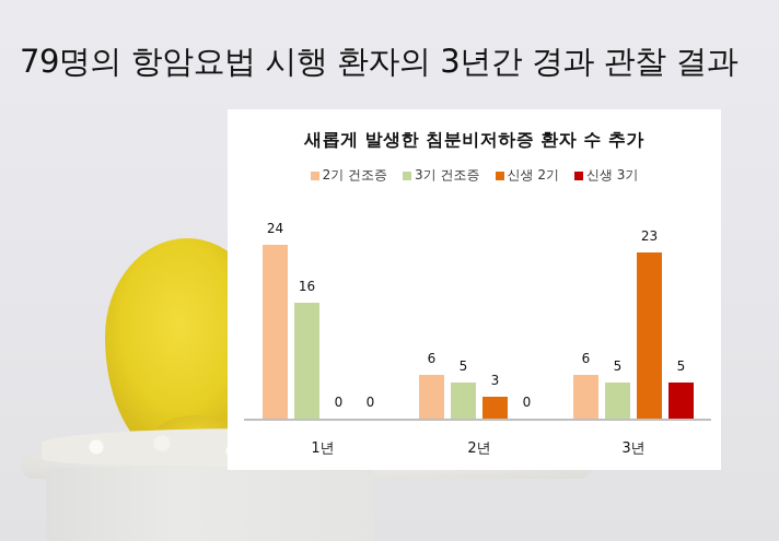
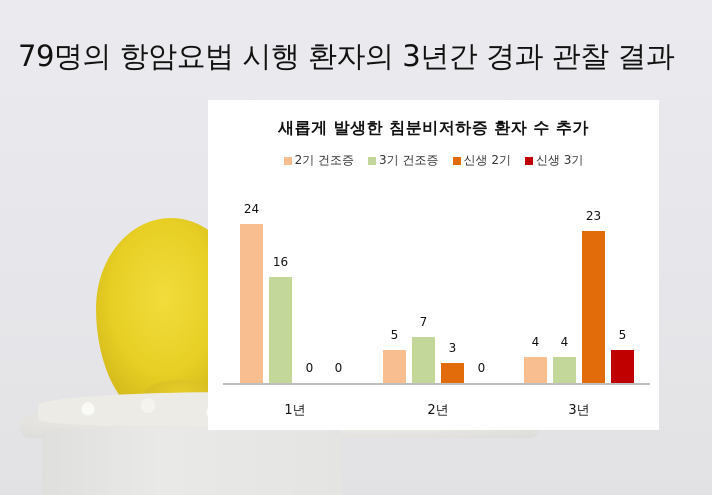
2기 건조증/2년: 6 -> 5
3기 건조증/2년: 5 -> 7
2기 건조증/3년: 6 -> 4
3기 건조증/3년: 5 -> 4
